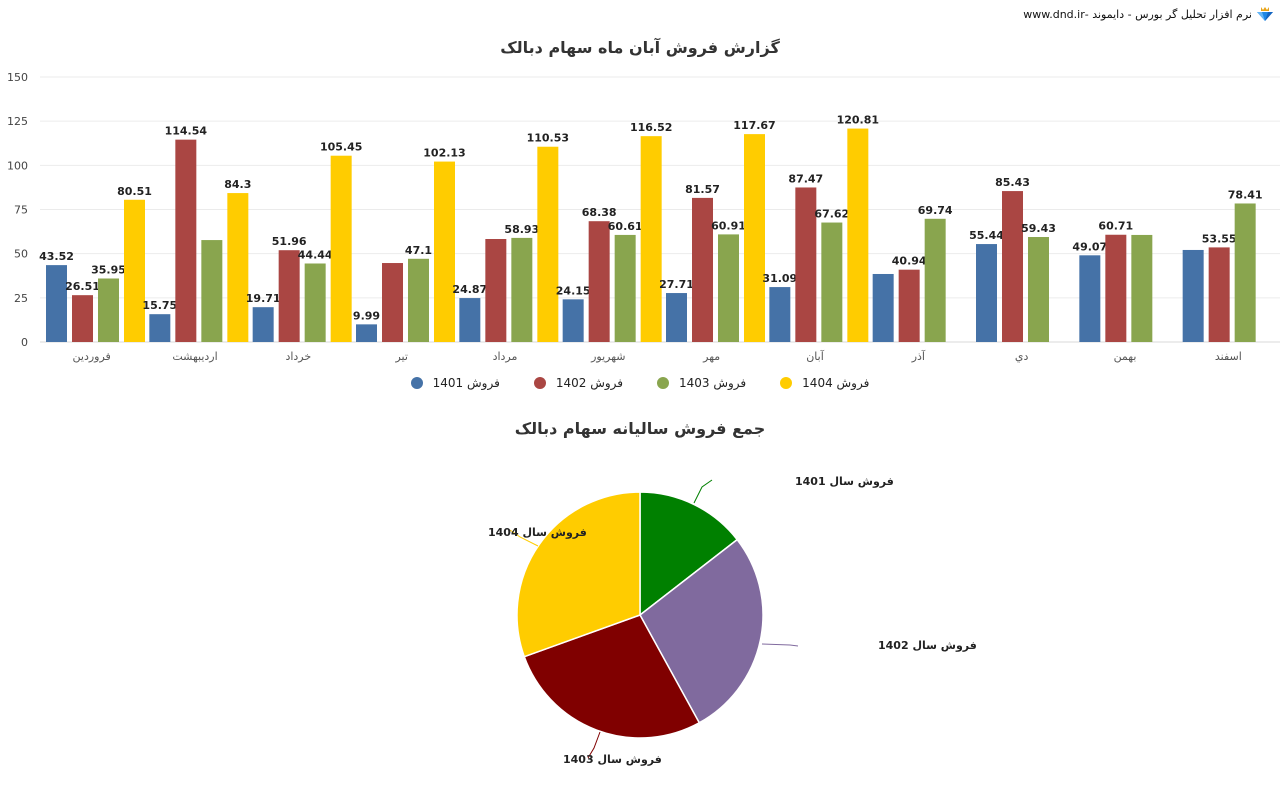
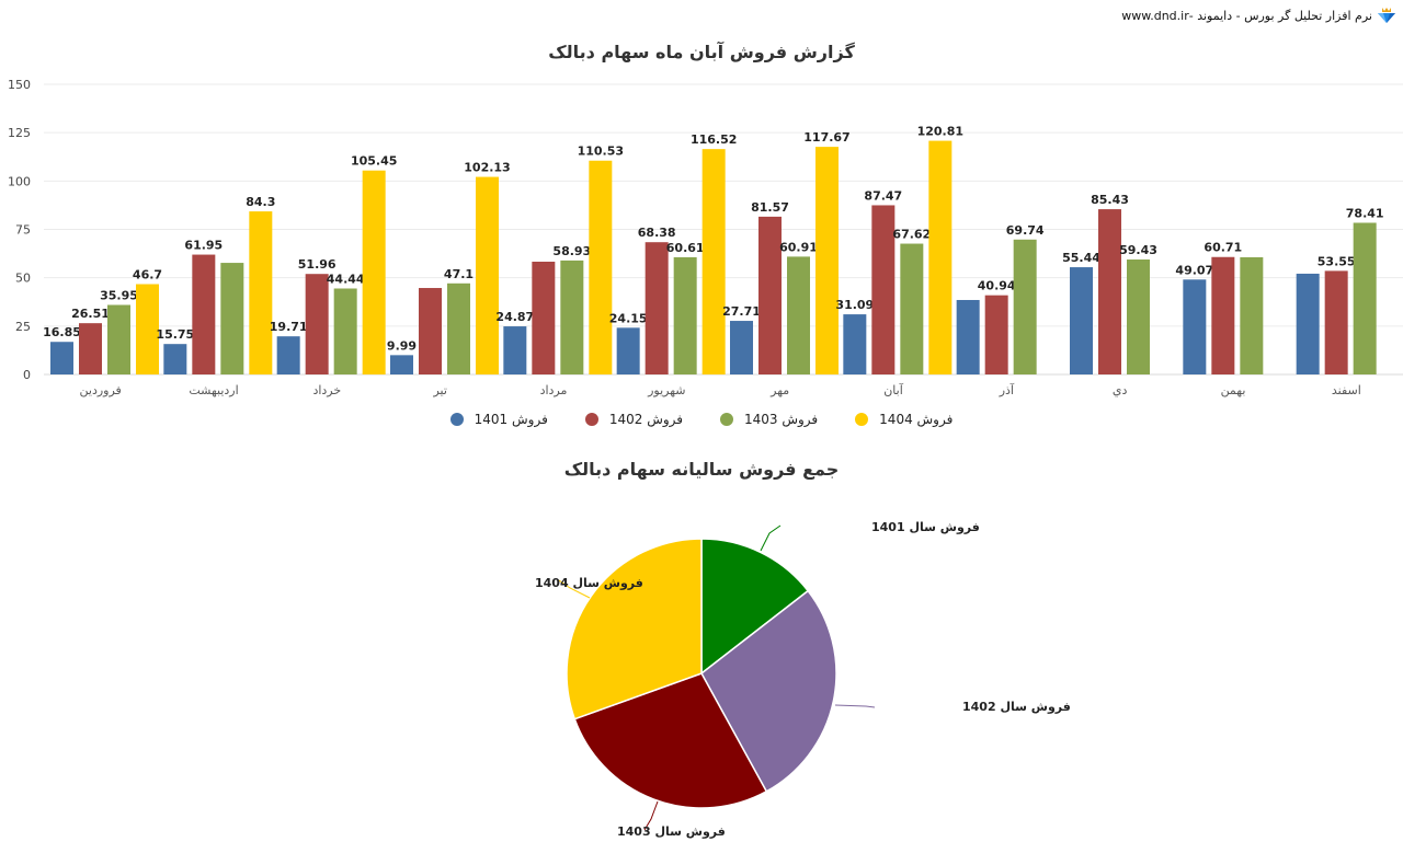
گزارش فروش آبان ماه سهام دبالک/فروش 1401/فروردین: 43.52 -> 16.85
گزارش فروش آبان ماه سهام دبالک/فروش 1404/فروردین: 80.51 -> 46.7
گزارش فروش آبان ماه سهام دبالک/فروش 1402/اردیبهشت: 114.54 -> 61.95
